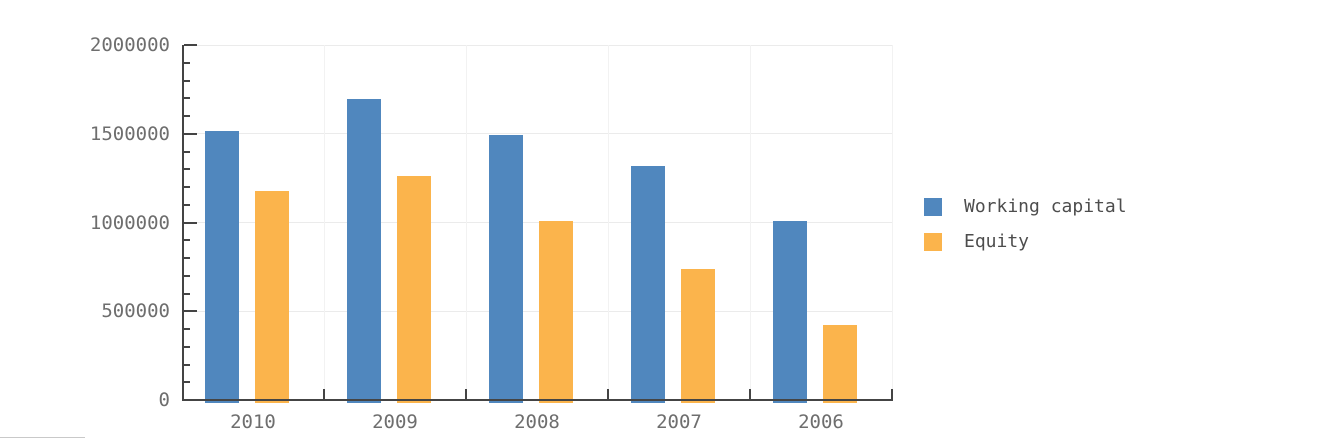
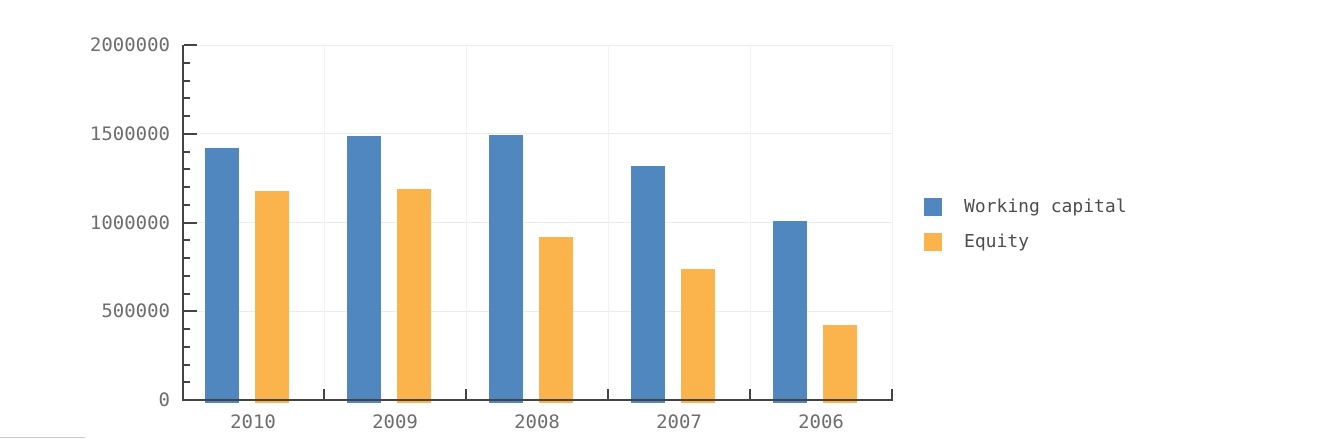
Working capital/2010: 1520000 -> 1420000
Working capital/2009: 1700000 -> 1490000
Equity/2009: 1260000 -> 1190000
Equity/2008: 1010000 -> 920000
